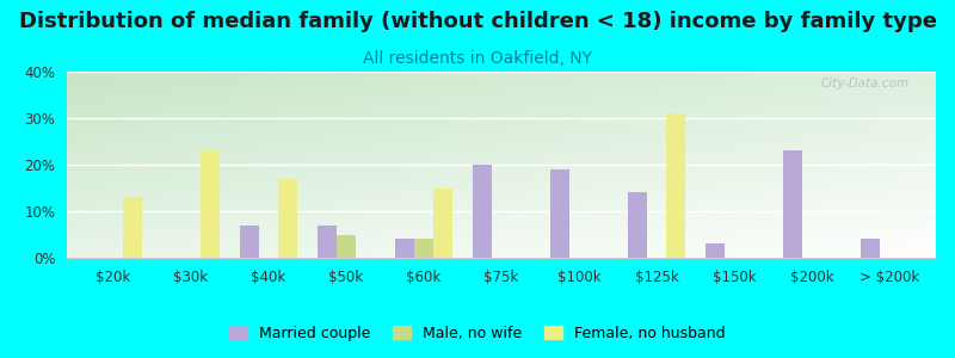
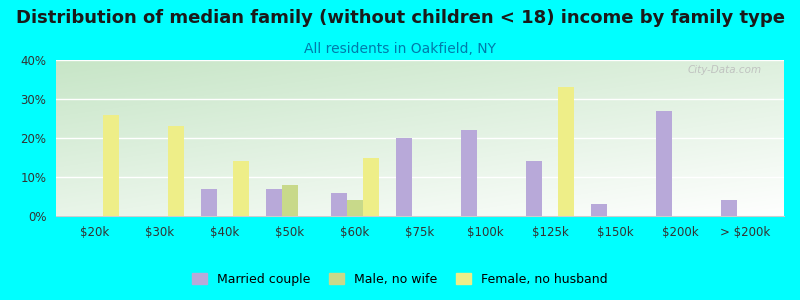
Female, no husband/$20k: 13% -> 26%
Female, no husband/$40k: 17% -> 14%
Male, no wife/$50k: 5% -> 8%
Married couple/$60k: 4% -> 6%
Married couple/$100k: 19% -> 22%
Female, no husband/$125k: 31% -> 33%
Married couple/$200k: 23% -> 27%
